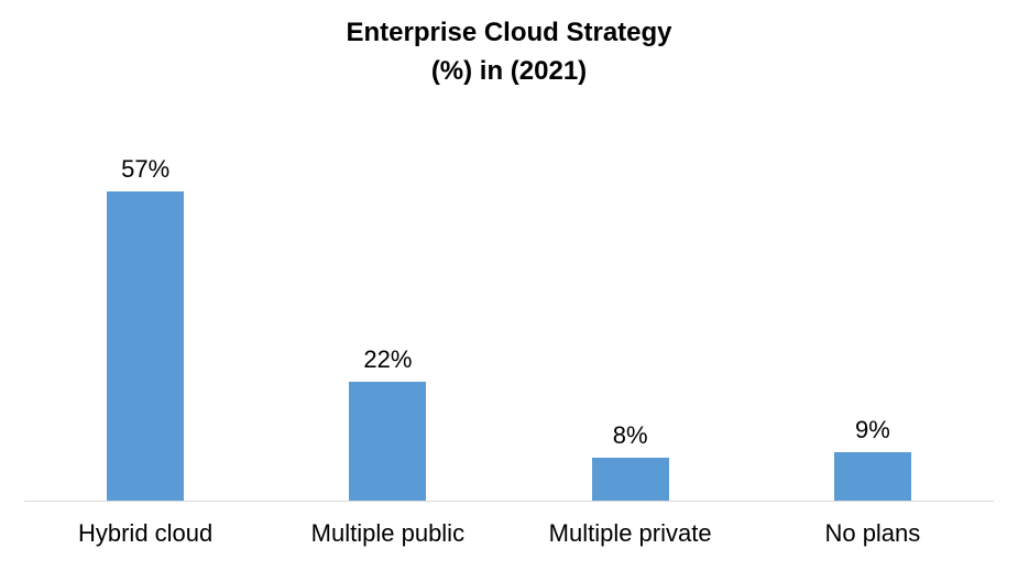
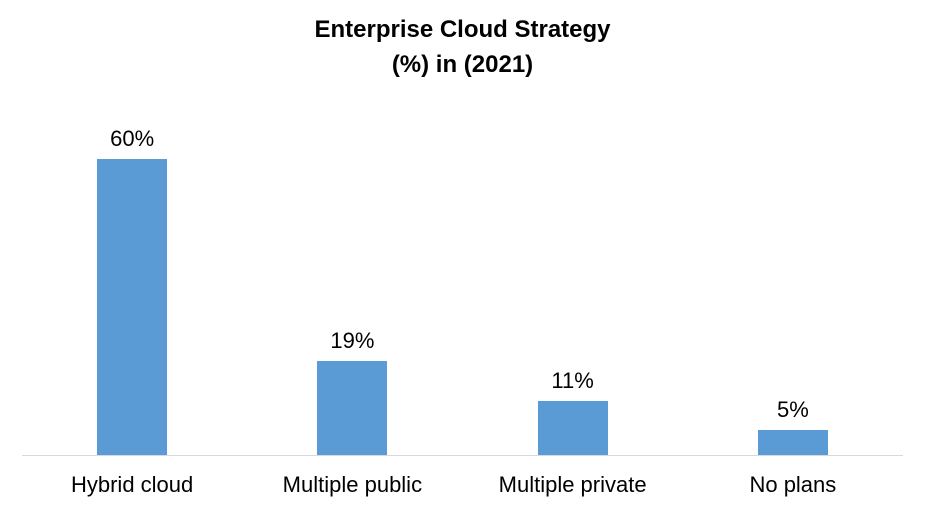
Hybrid cloud: 57% -> 60%
Multiple public: 22% -> 19%
Multiple private: 8% -> 11%
No plans: 9% -> 5%
